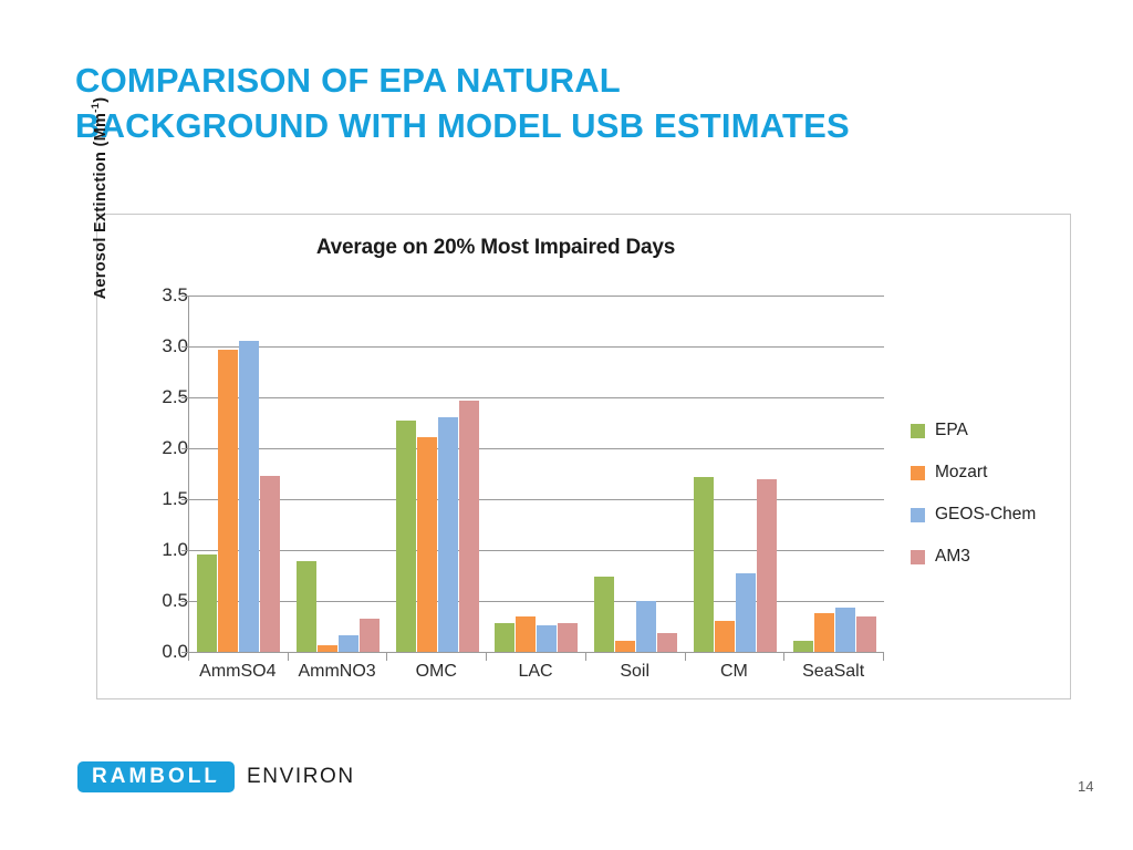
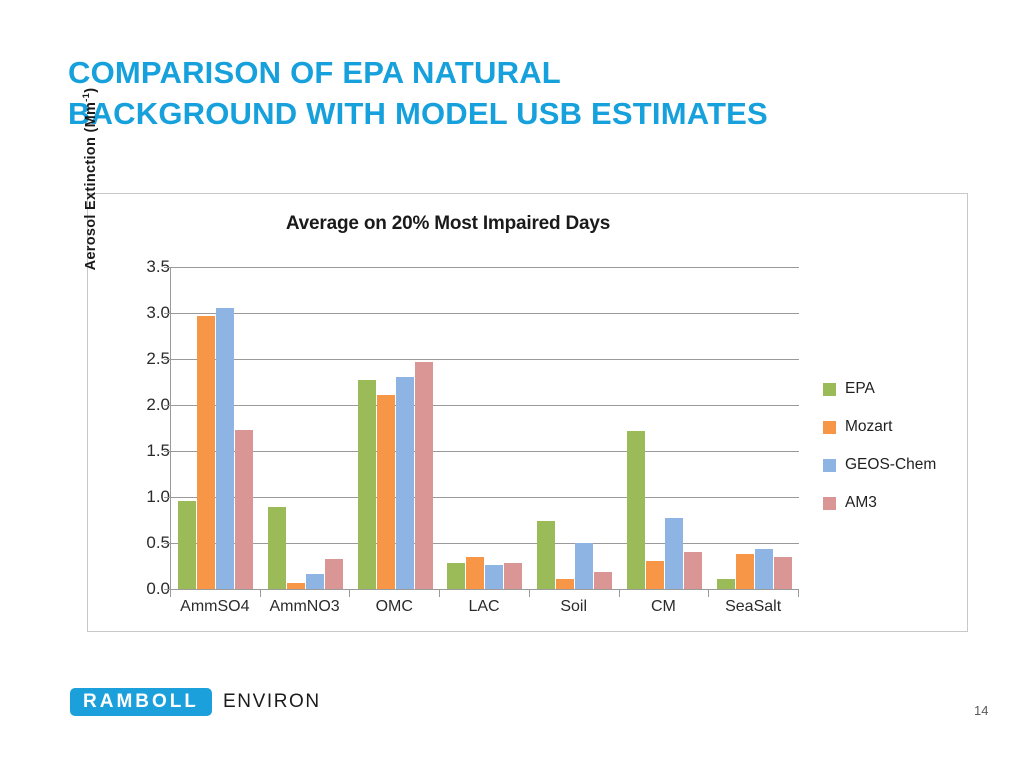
AM3/CM: 1.7 -> 0.4
